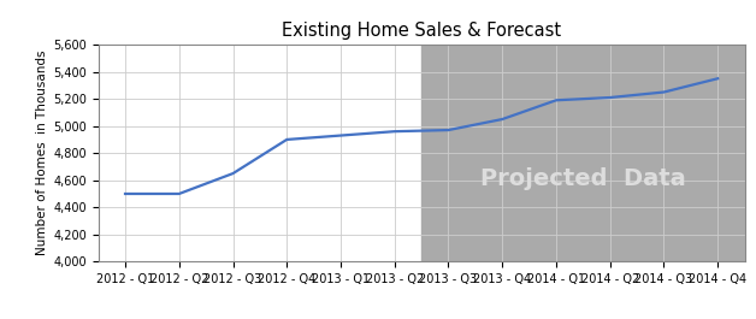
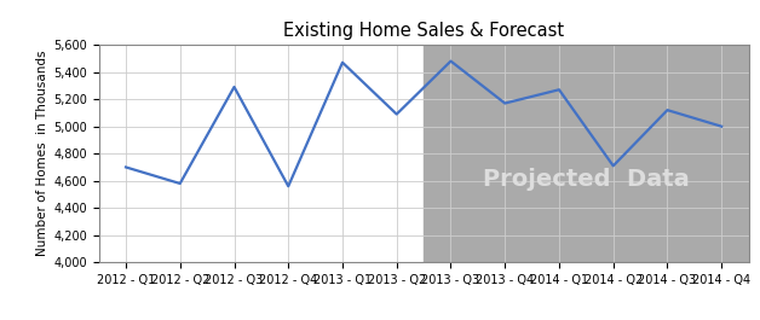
2012 - Q1: 4,500 -> 4,700
2012 - Q2: 4,500 -> 4,580
2012 - Q3: 4,650 -> 5,290
2012 - Q4: 4,900 -> 4,560
2013 - Q1: 4,930 -> 5,470
2013 - Q2: 4,960 -> 5,090
2013 - Q3: 4,970 -> 5,480
2013 - Q4: 5,050 -> 5,170
2014 - Q1: 5,190 -> 5,270
2014 - Q2: 5,210 -> 4,710
2014 - Q3: 5,250 -> 5,120
2014 - Q4: 5,350 -> 5,000
